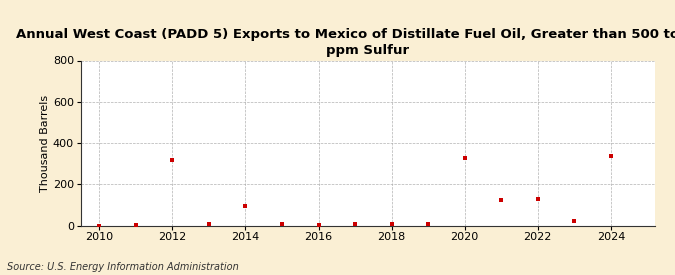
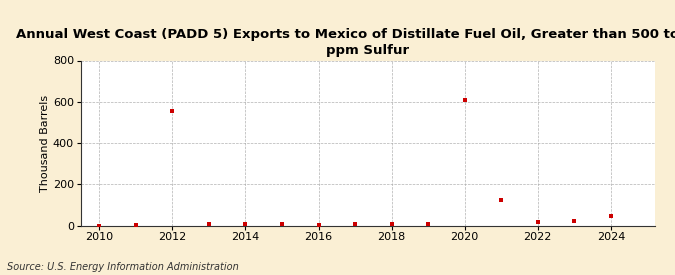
2012: 320 -> 553
2014: 95 -> 8
2020: 325 -> 607
2022: 130 -> 15
2024: 335 -> 48
